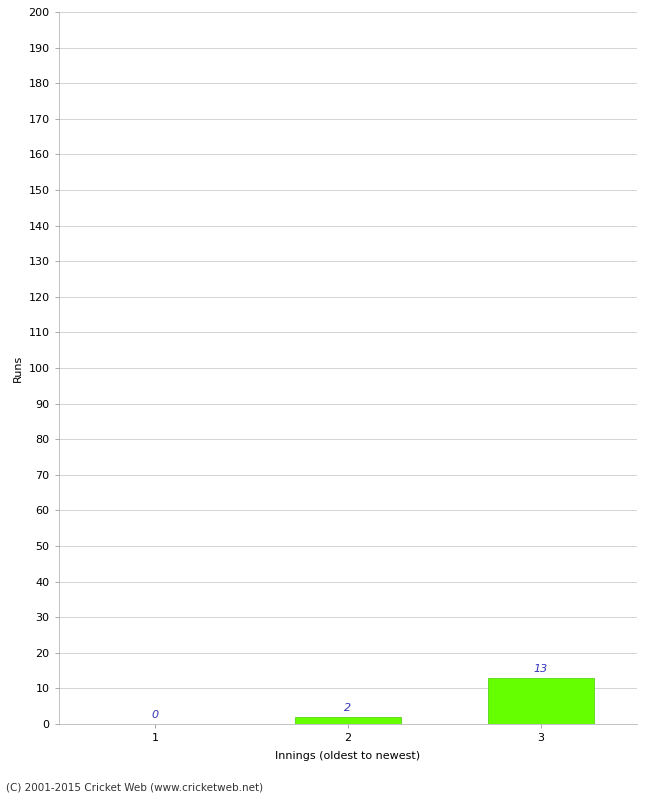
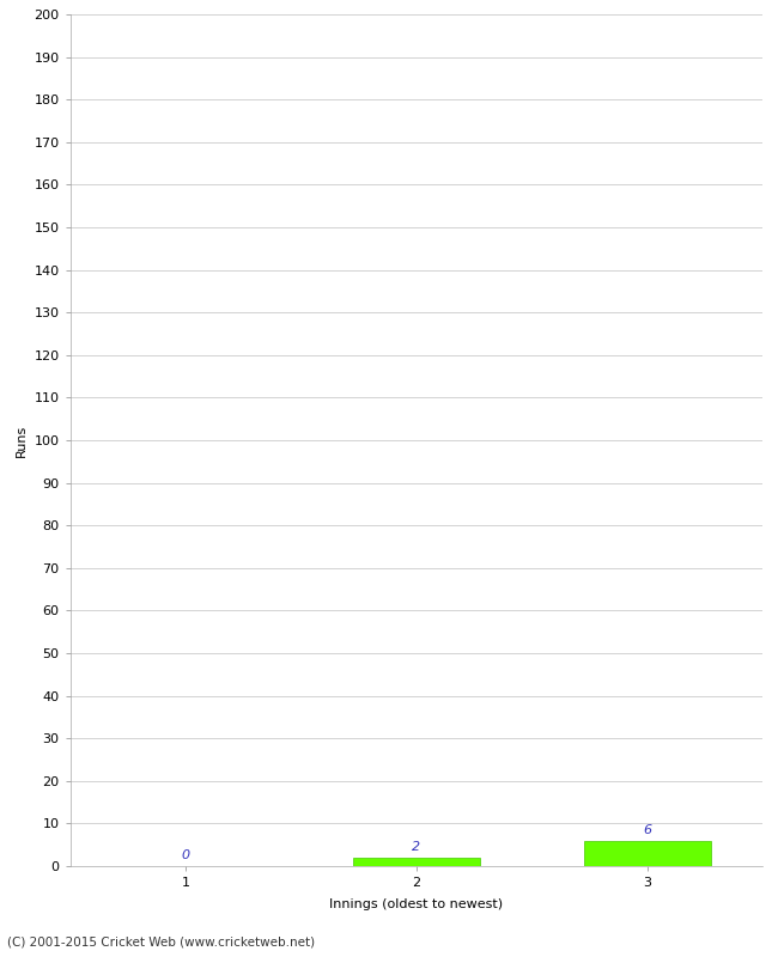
3: 13 -> 6
